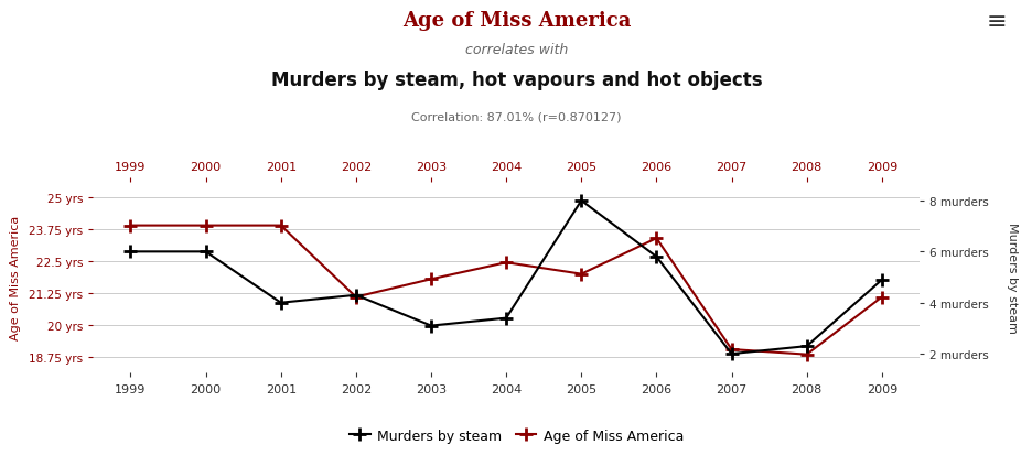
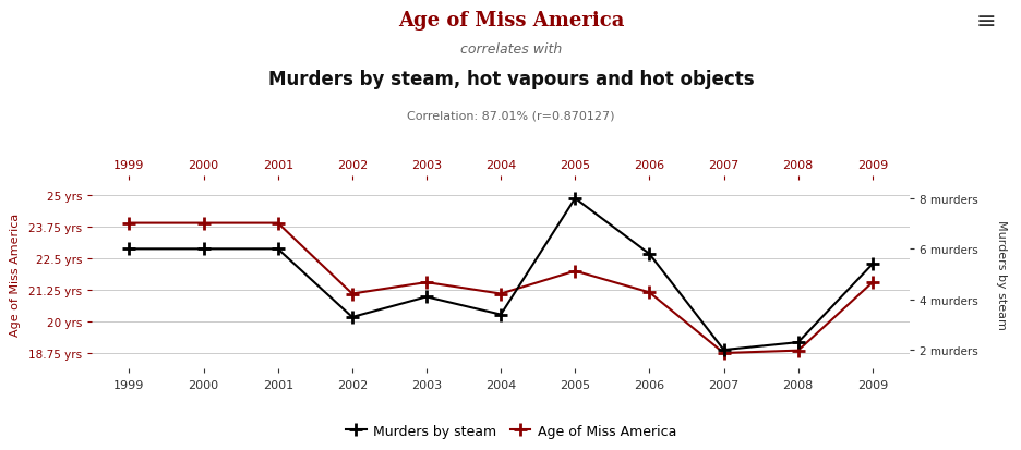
Murders by steam/2001: 4.0 murders -> 6.0 murders
Murders by steam/2002: 4.3 murders -> 3.3 murders
Age of Miss America/2003: 21.80 yrs -> 21.55 yrs
Murders by steam/2003: 3.1 murders -> 4.1 murders
Age of Miss America/2004: 22.45 yrs -> 21.10 yrs
Age of Miss America/2006: 23.40 yrs -> 21.15 yrs
Age of Miss America/2007: 19.05 yrs -> 18.75 yrs
Age of Miss America/2009: 21.10 yrs -> 21.55 yrs
Murders by steam/2009: 4.9 murders -> 5.4 murders
